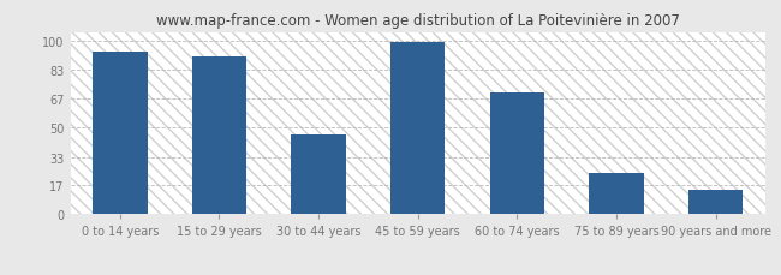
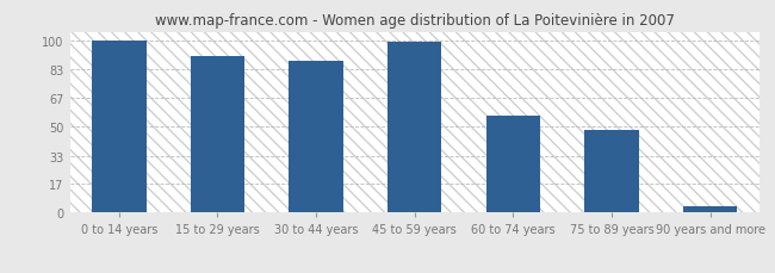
0 to 14 years: 94 -> 100
30 to 44 years: 46 -> 88
60 to 74 years: 70 -> 56
75 to 89 years: 24 -> 48
90 years and more: 14 -> 4
